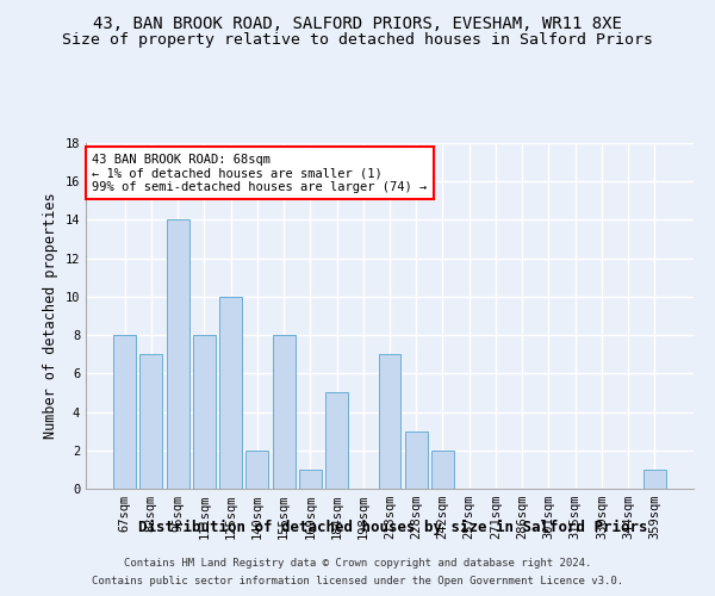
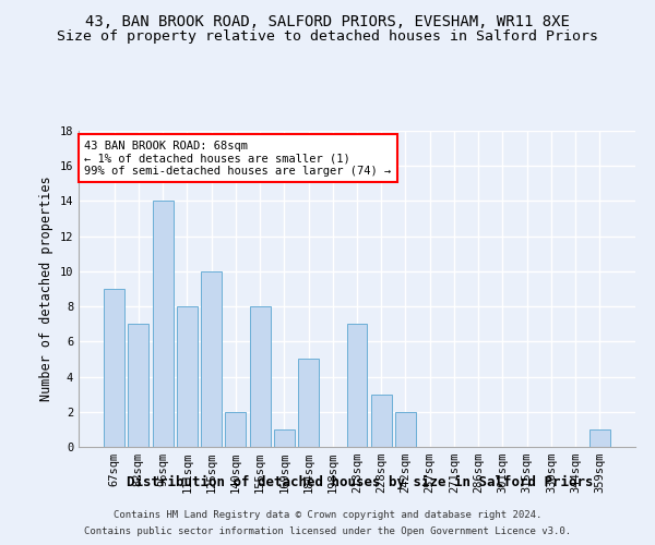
67sqm: 8 -> 9
